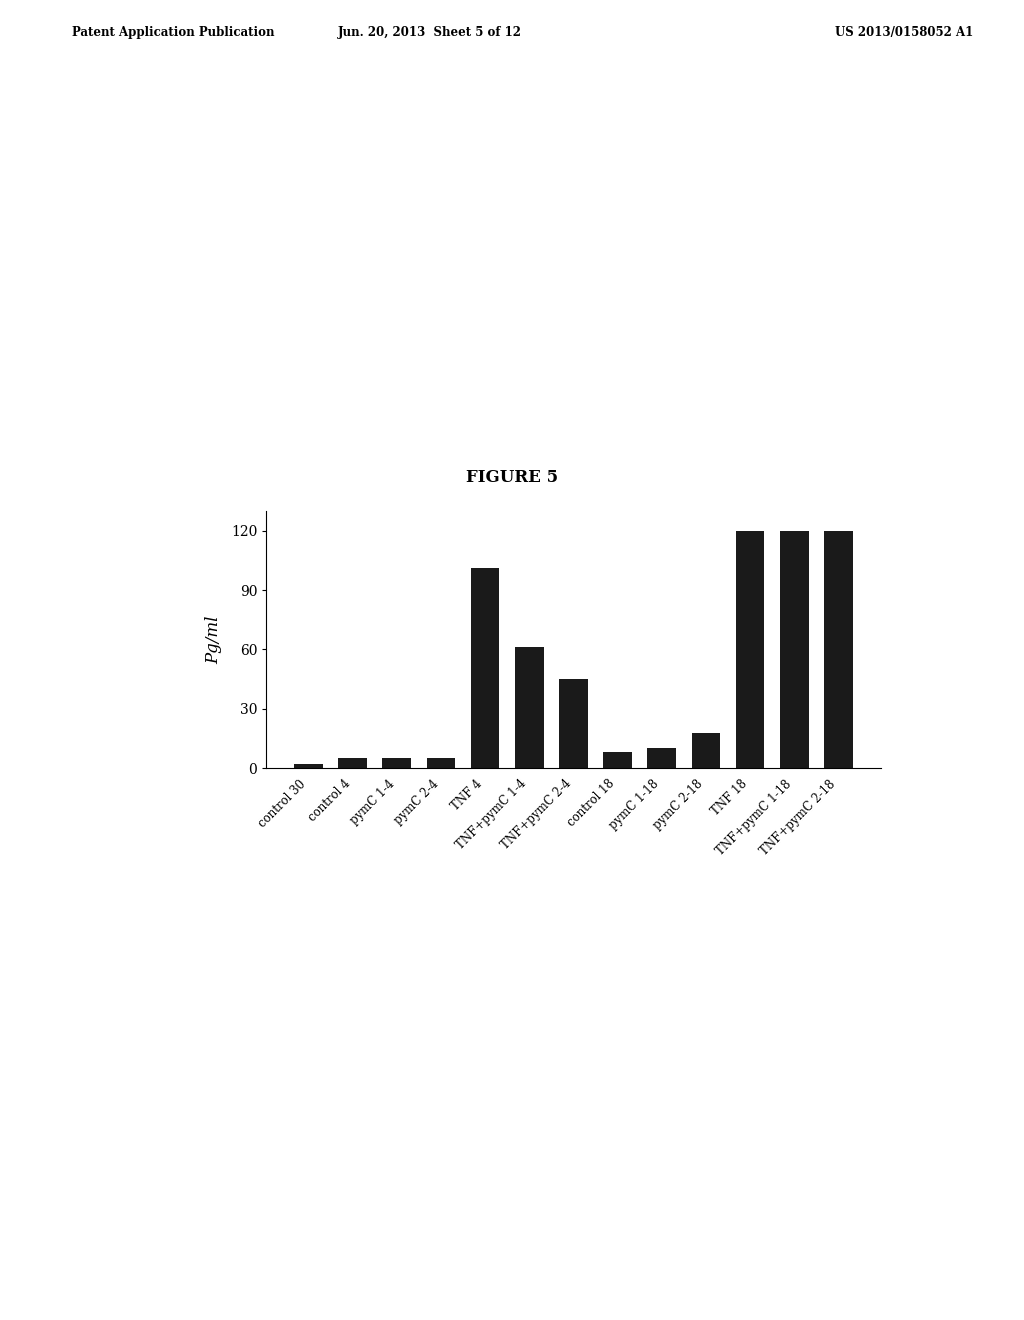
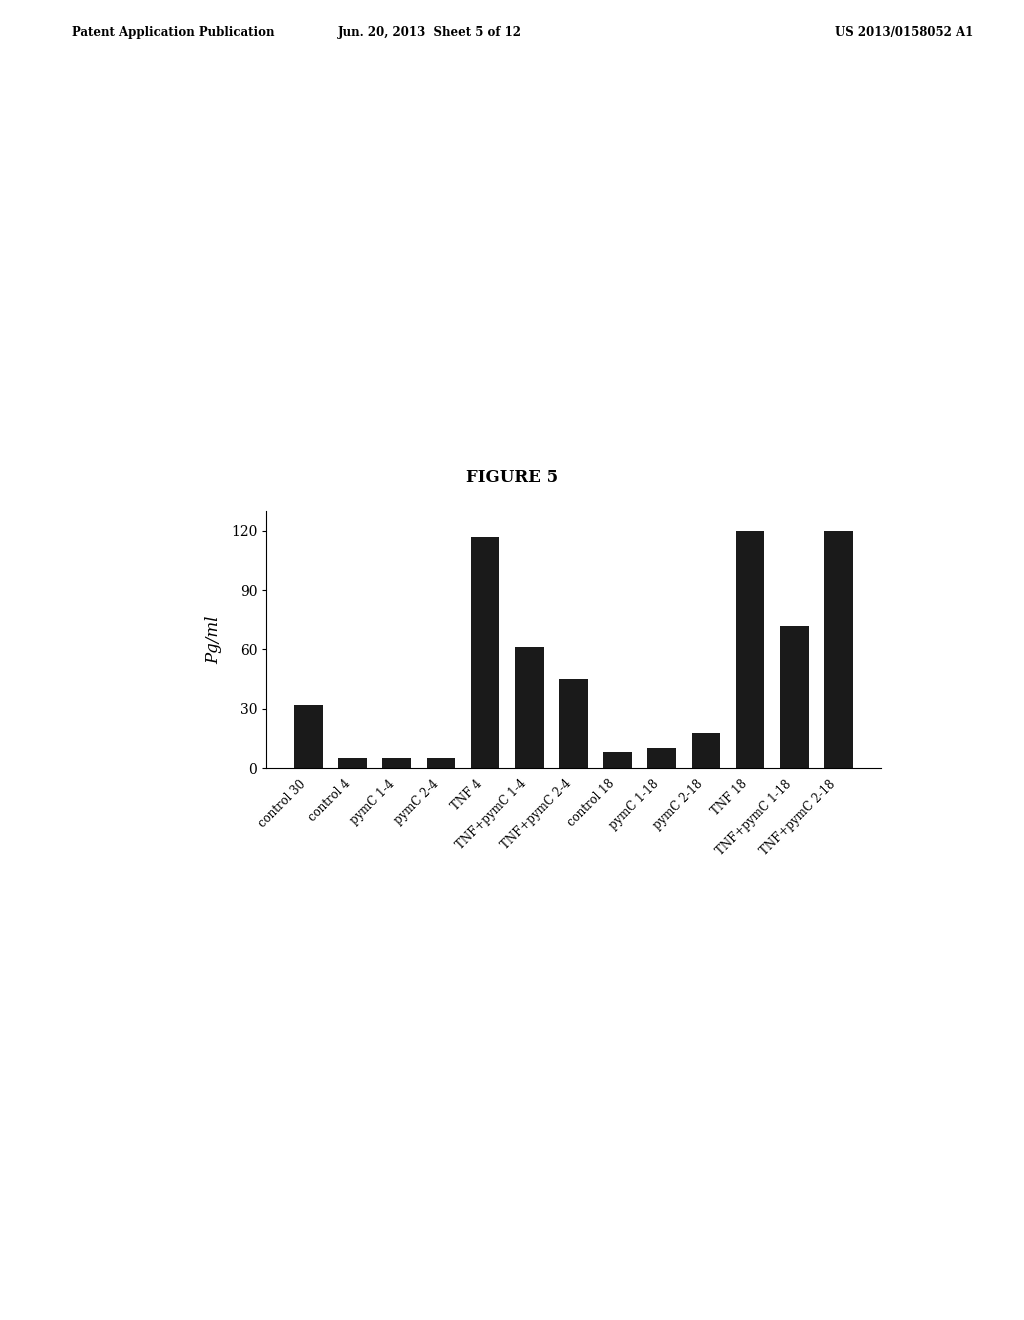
control 30: 2 -> 32
TNF 4: 101 -> 117
TNF+pymC 1-18: 120 -> 72
